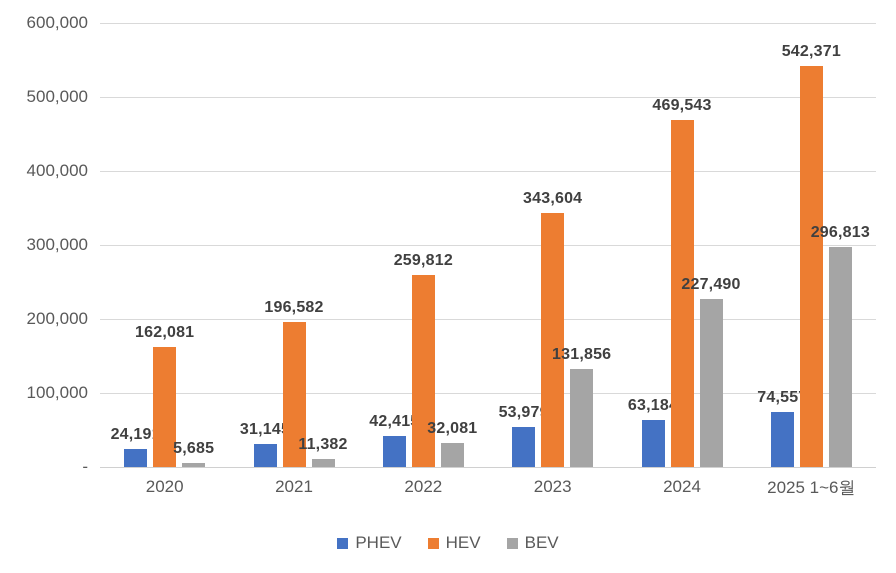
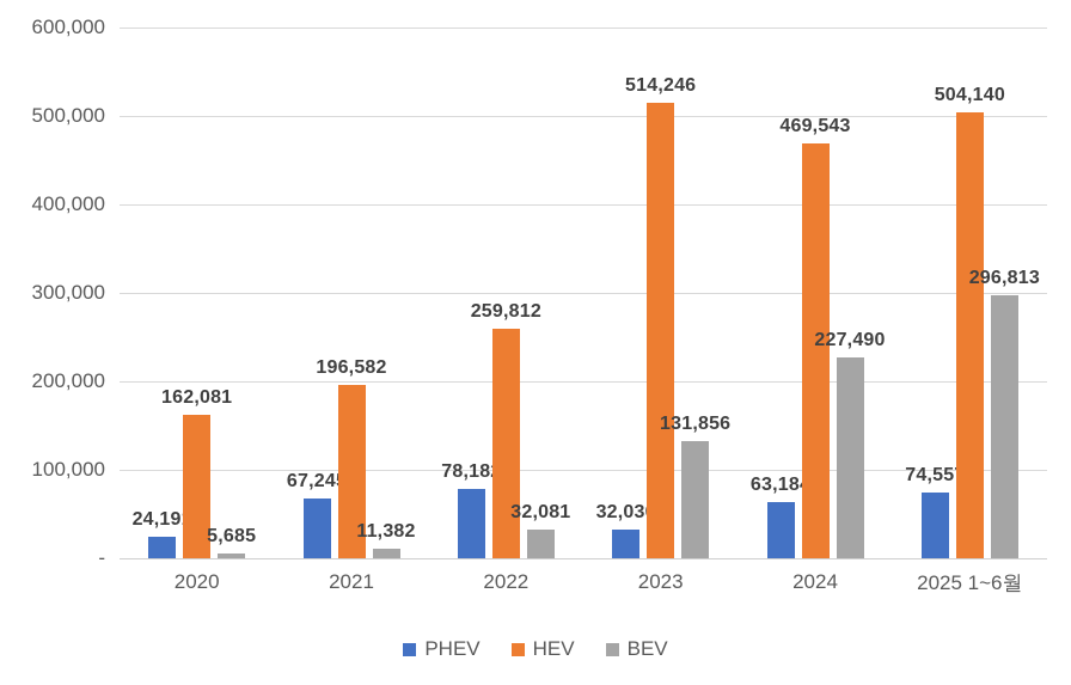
PHEV/2021: 31,145 -> 67,245
PHEV/2022: 42,415 -> 78,182
PHEV/2023: 53,979 -> 32,030
HEV/2023: 343,604 -> 514,246
HEV/2025 1~6월: 542,371 -> 504,140
